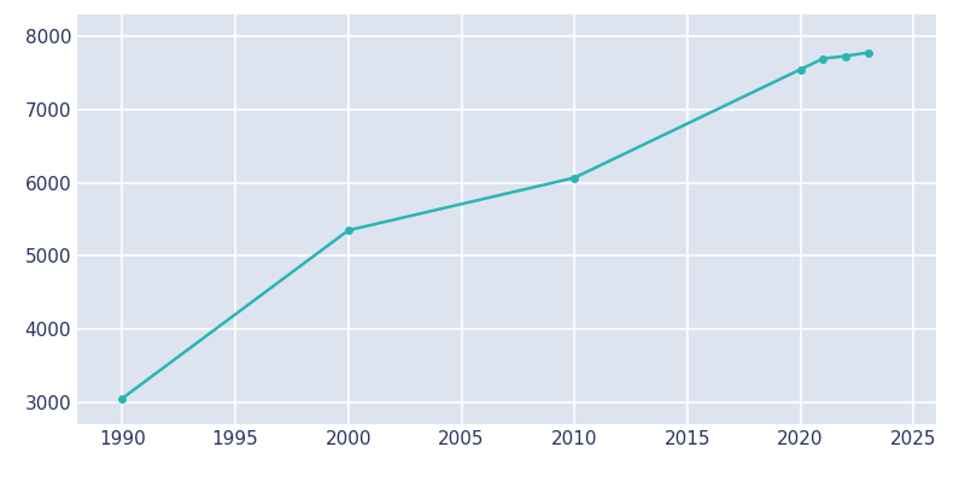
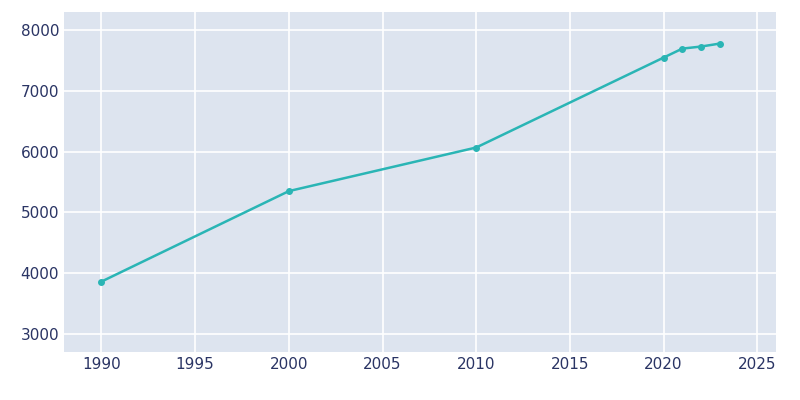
1990: 3050 -> 3860
